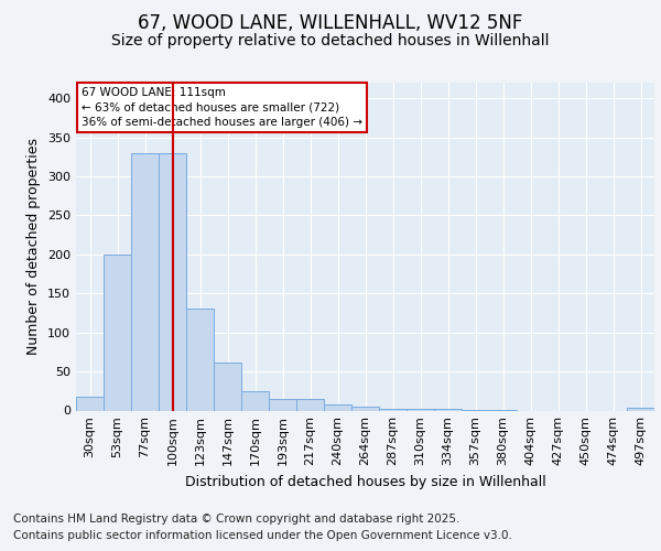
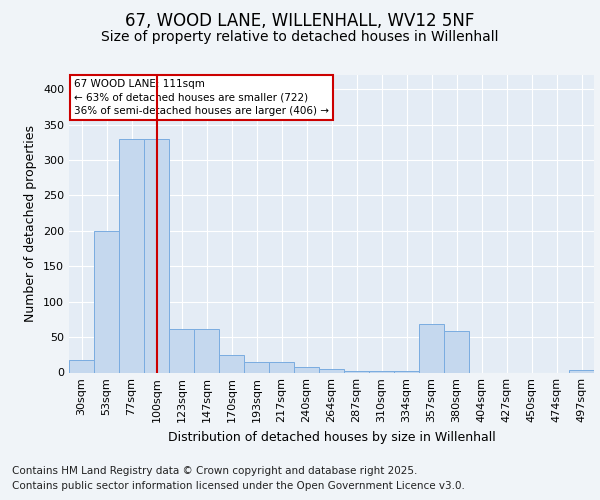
123sqm: 130 -> 62
357sqm: 1 -> 68
380sqm: 1 -> 58
